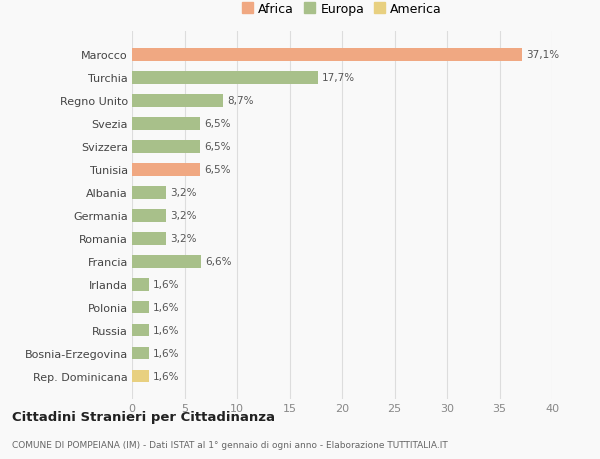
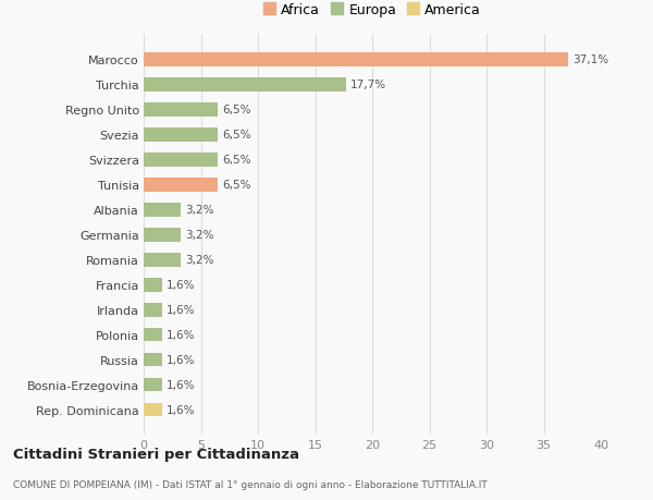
Regno Unito: 8,7% -> 6,5%
Francia: 6,6% -> 1,6%
